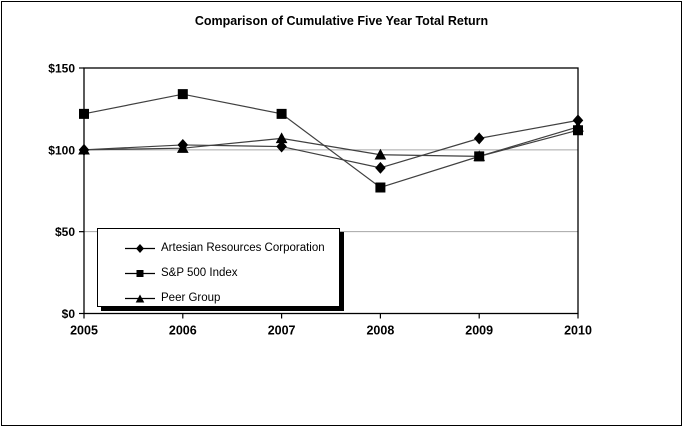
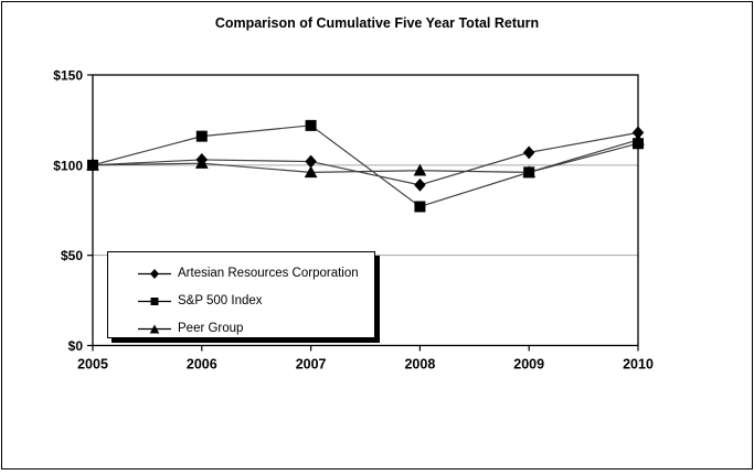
S&P 500 Index/2005: $122 -> $100
S&P 500 Index/2006: $134 -> $116
Peer Group/2007: $107 -> $96
